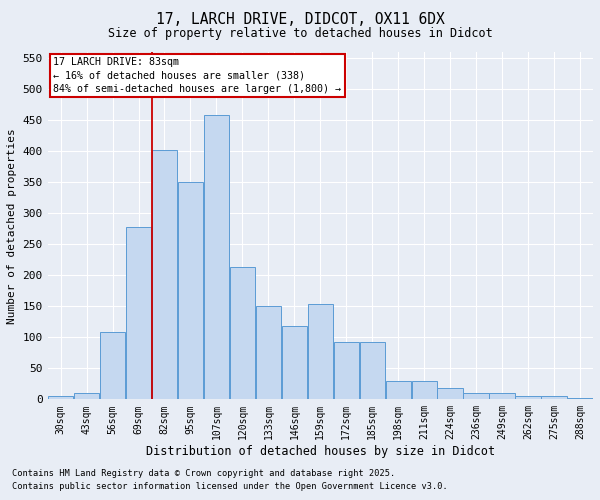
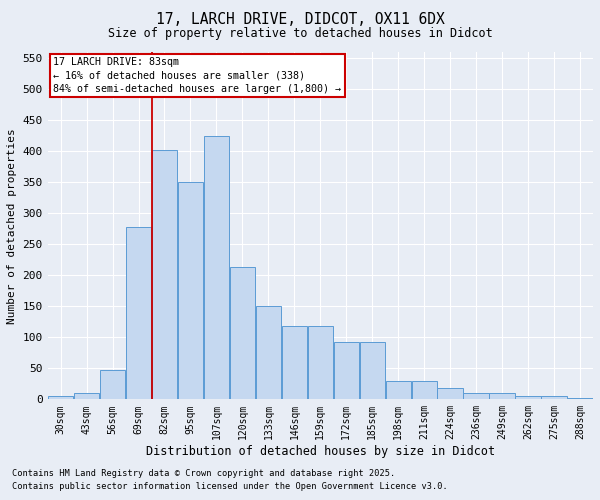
56sqm: 108 -> 48
107sqm: 458 -> 425
159sqm: 154 -> 118
